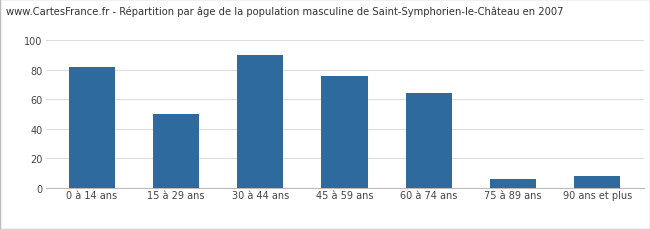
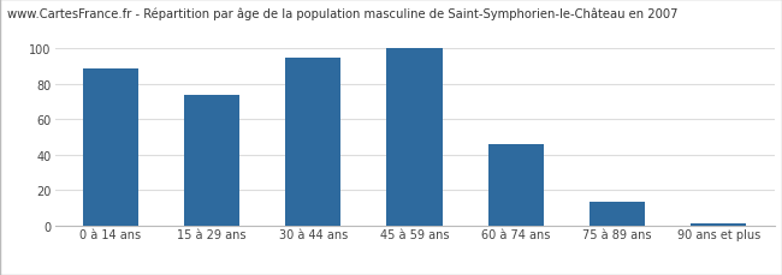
0 à 14 ans: 82 -> 89
15 à 29 ans: 50 -> 74
30 à 44 ans: 90 -> 95
45 à 59 ans: 76 -> 100
60 à 74 ans: 64 -> 46
75 à 89 ans: 6 -> 13
90 ans et plus: 8 -> 1
